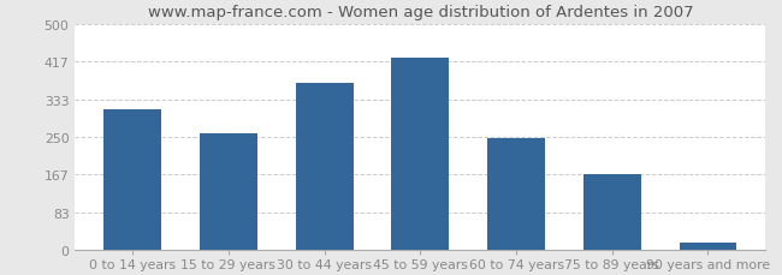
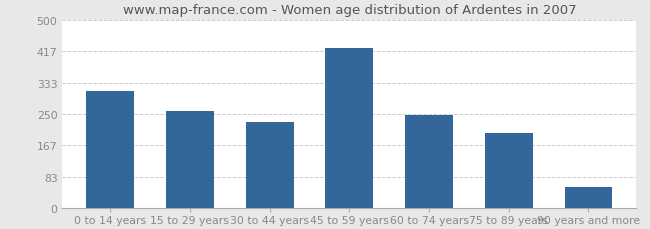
30 to 44 years: 370 -> 230
75 to 89 years: 168 -> 200
90 years and more: 15 -> 55
